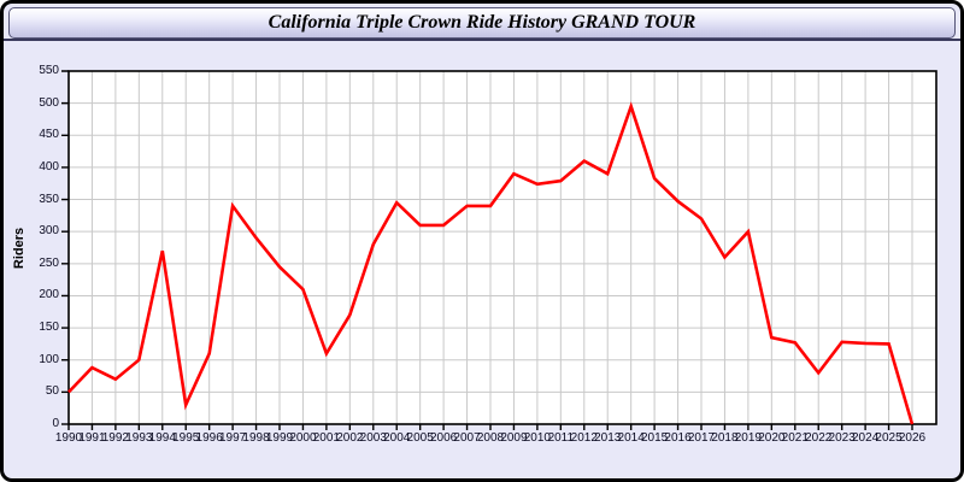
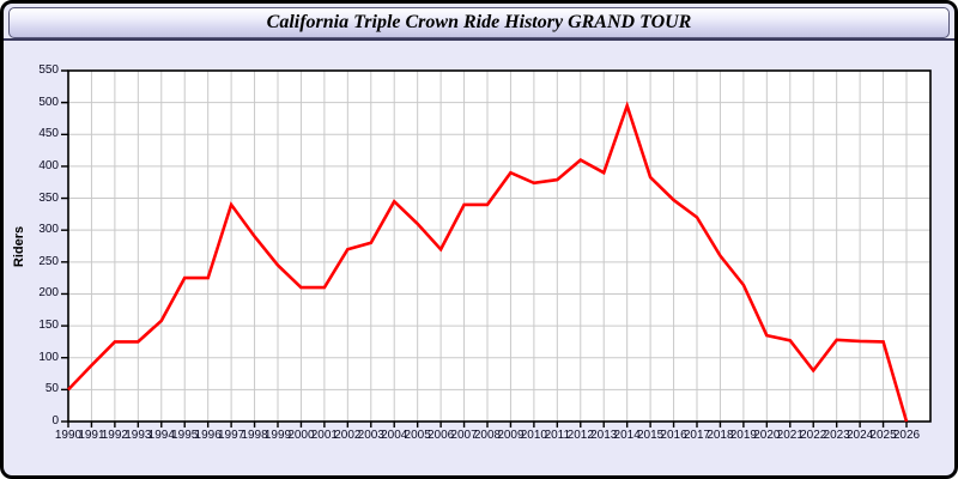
1992: 70 -> 120
1993: 100 -> 120
1994: 270 -> 160
1995: 30 -> 220
1996: 110 -> 220
2001: 110 -> 210
2002: 170 -> 270
2006: 310 -> 270
2019: 300 -> 210
